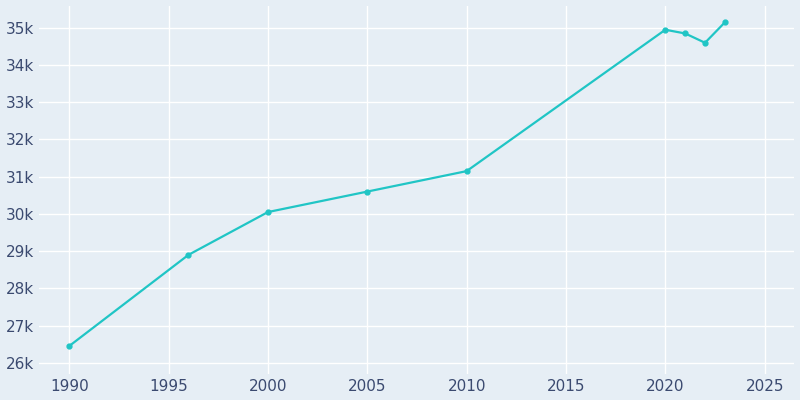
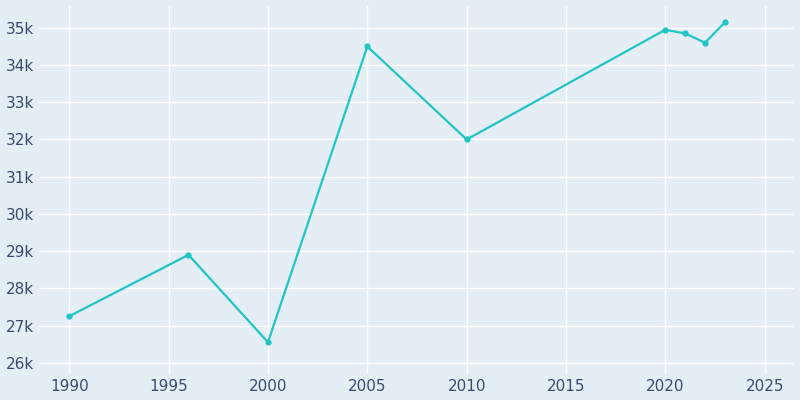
1990: 26.45k -> 27.25k
2000: 30.05k -> 26.55k
2005: 30.60k -> 34.50k
2010: 31.15k -> 32.00k
